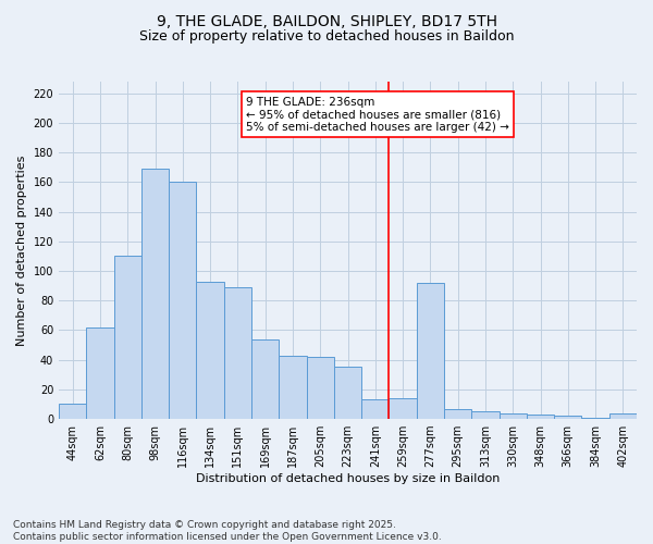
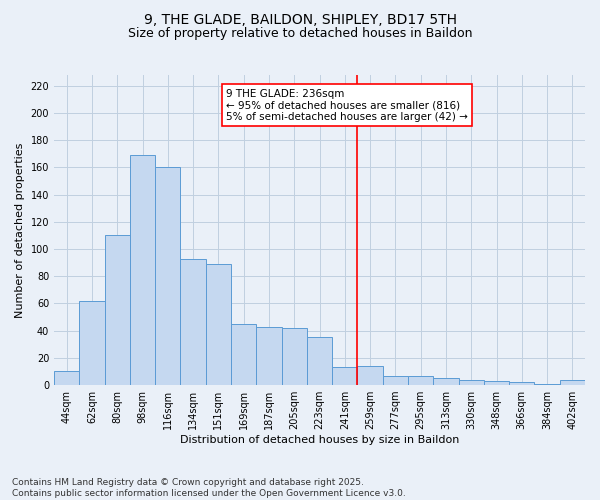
169sqm: 54 -> 45
277sqm: 92 -> 7
